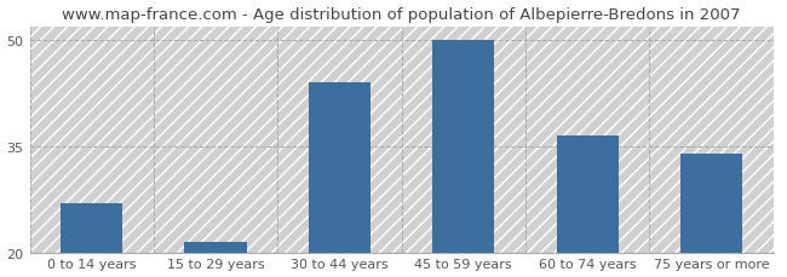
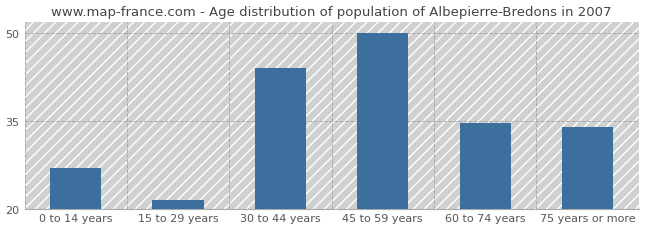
60 to 74 years: 36.5 -> 34.6
